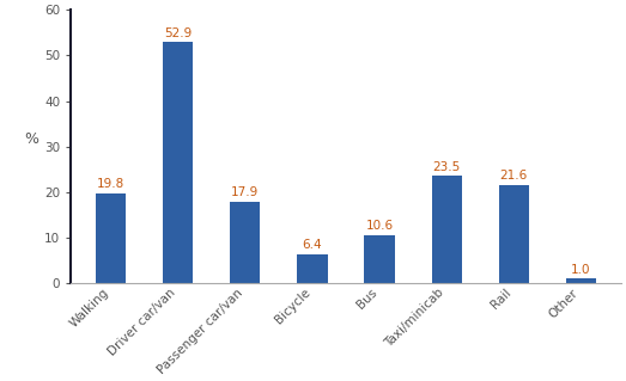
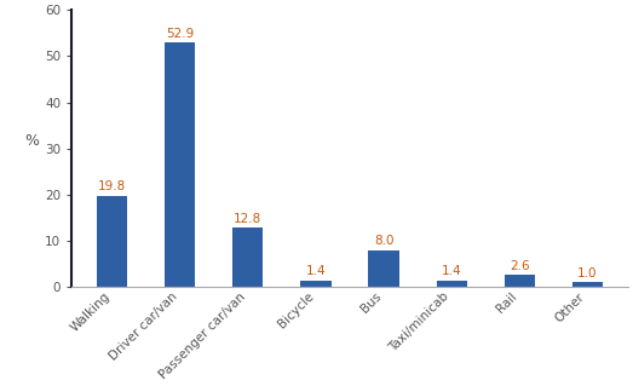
Passenger car/van: 17.9 -> 12.8
Bicycle: 6.4 -> 1.4
Bus: 10.6 -> 8.0
Taxi/minicab: 23.5 -> 1.4
Rail: 21.6 -> 2.6
